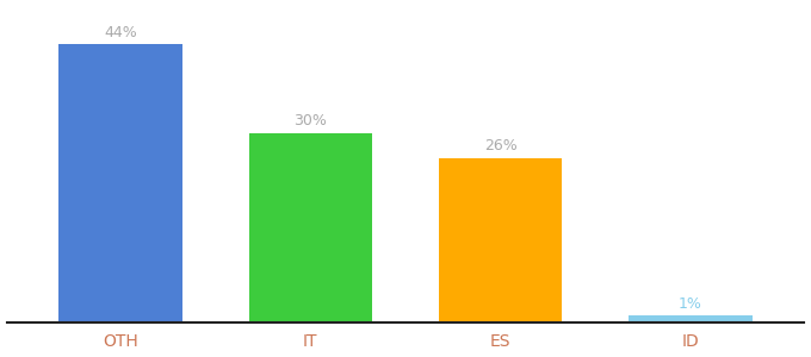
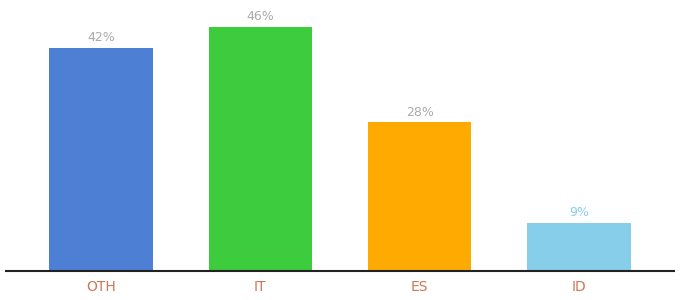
OTH: 44% -> 42%
IT: 30% -> 46%
ES: 26% -> 28%
ID: 1% -> 9%
